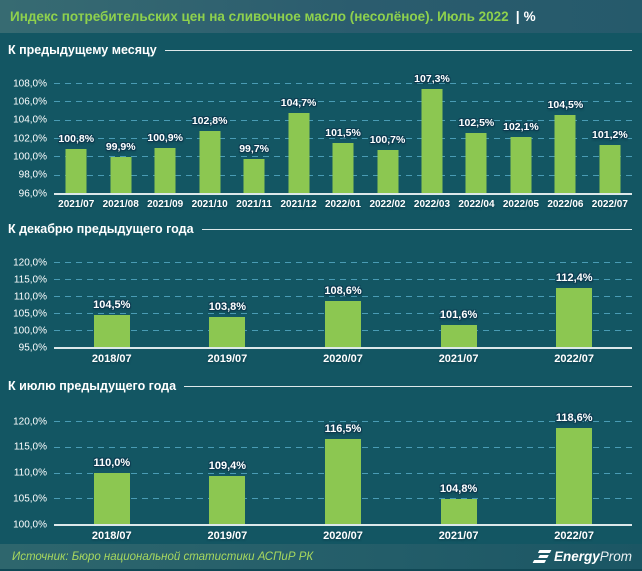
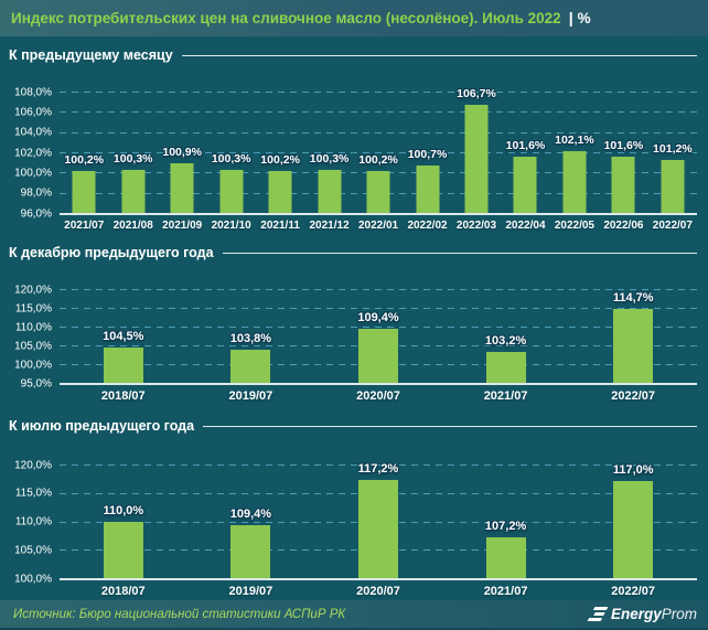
К предыдущему месяцу/2021/07: 100,8% -> 100,2%
К предыдущему месяцу/2021/08: 99,9% -> 100,3%
К предыдущему месяцу/2021/10: 102,8% -> 100,3%
К предыдущему месяцу/2021/11: 99,7% -> 100,2%
К предыдущему месяцу/2021/12: 104,7% -> 100,3%
К предыдущему месяцу/2022/01: 101,5% -> 100,2%
К предыдущему месяцу/2022/03: 107,3% -> 106,7%
К предыдущему месяцу/2022/04: 102,5% -> 101,6%
К предыдущему месяцу/2022/06: 104,5% -> 101,6%
К декабрю предыдущего года/2020/07: 108,6% -> 109,4%
К декабрю предыдущего года/2021/07: 101,6% -> 103,2%
К декабрю предыдущего года/2022/07: 112,4% -> 114,7%
К июлю предыдущего года/2020/07: 116,5% -> 117,2%
К июлю предыдущего года/2021/07: 104,8% -> 107,2%
К июлю предыдущего года/2022/07: 118,6% -> 117,0%
